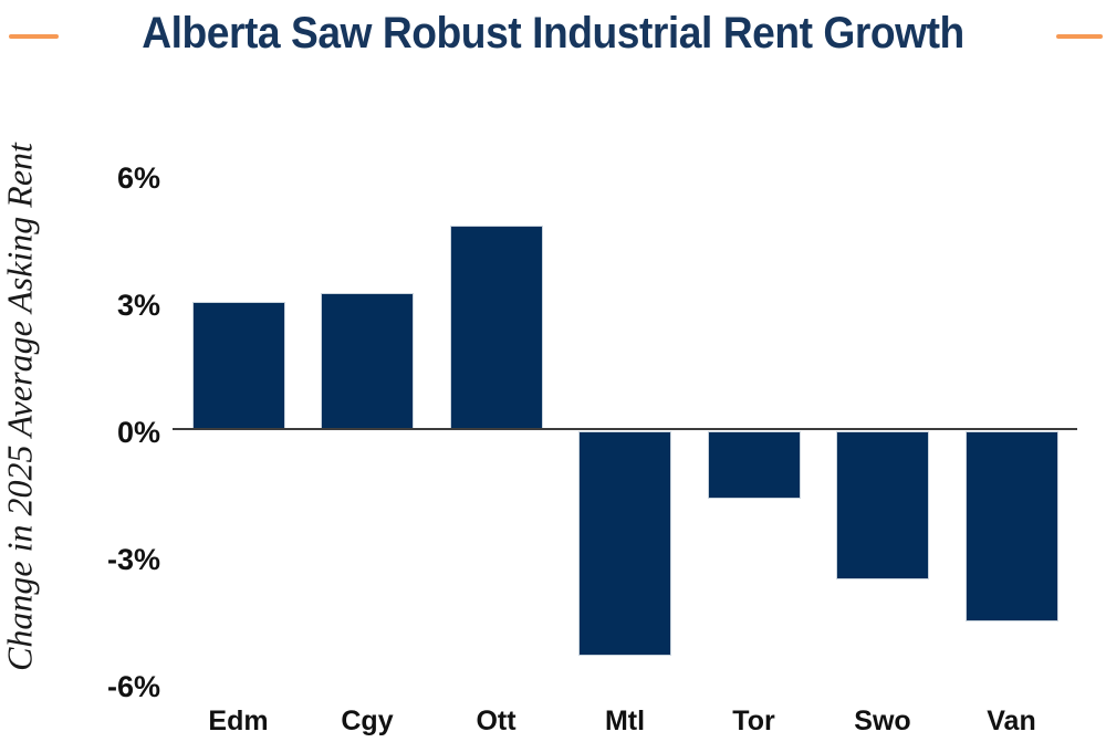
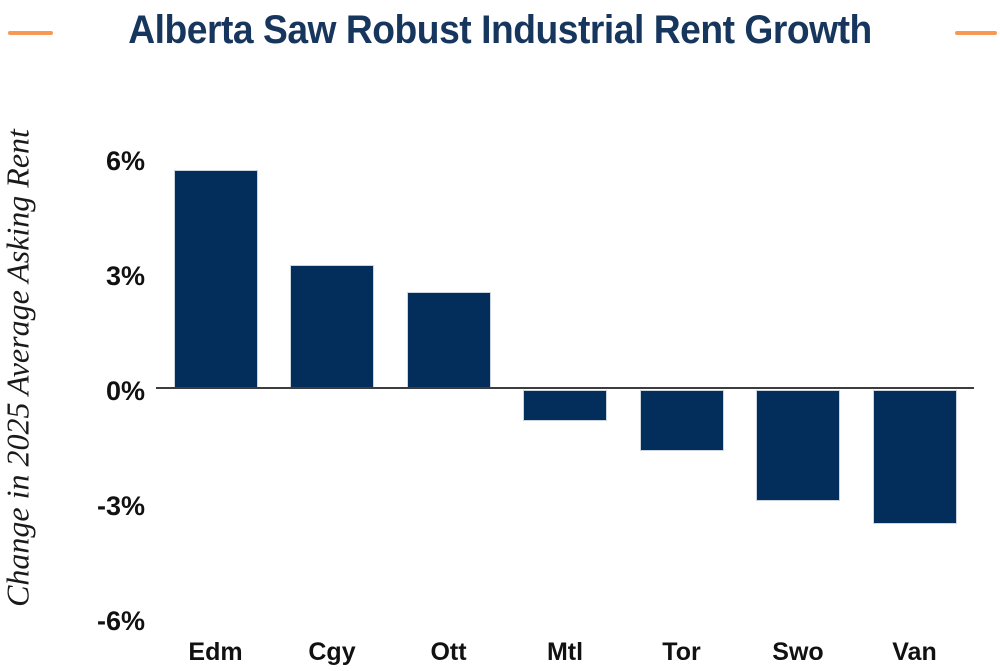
Edm: 3.0% -> 5.7%
Ott: 4.8% -> 2.5%
Mtl: -5.3% -> -0.8%
Swo: -3.5% -> -2.9%
Van: -4.5% -> -3.5%
